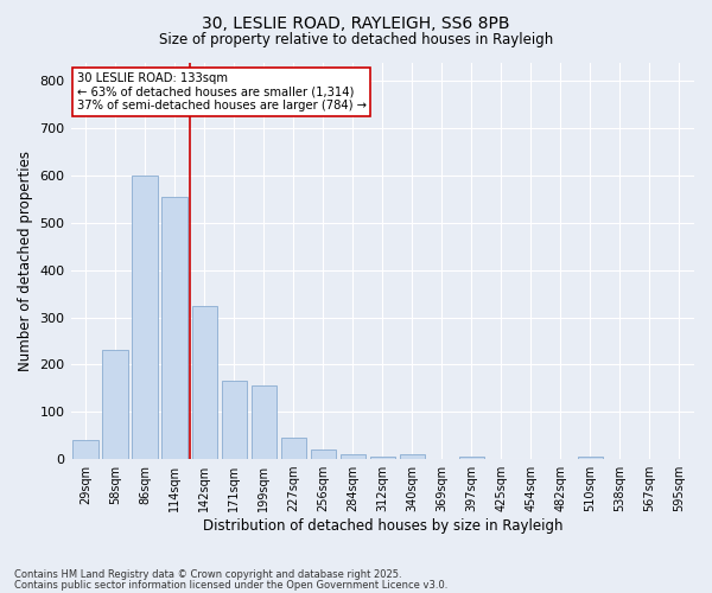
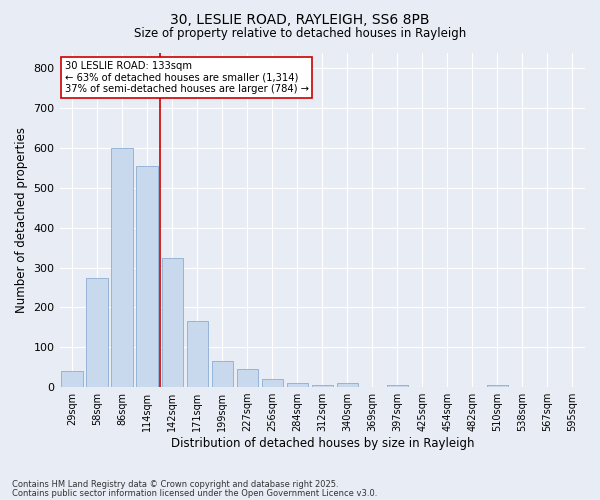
58sqm: 230 -> 275
199sqm: 155 -> 65
